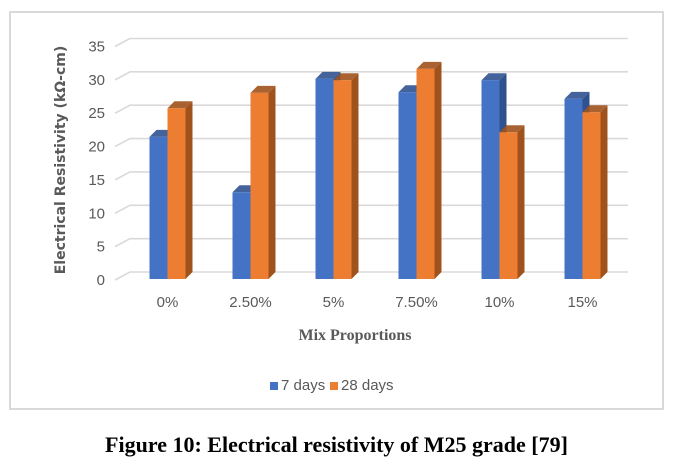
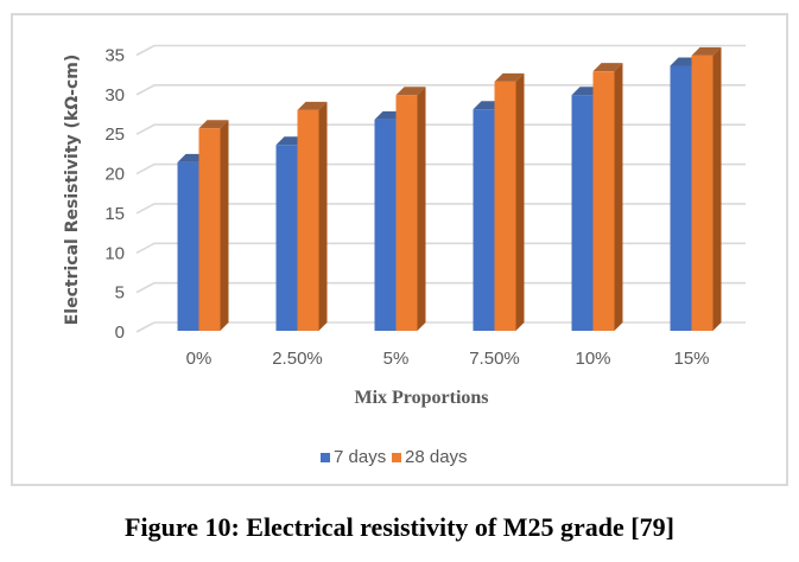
7 days/2.50%: 13 -> 24
7 days/5%: 30 -> 27
28 days/10%: 22 -> 33
7 days/15%: 27 -> 34
28 days/15%: 25 -> 35
